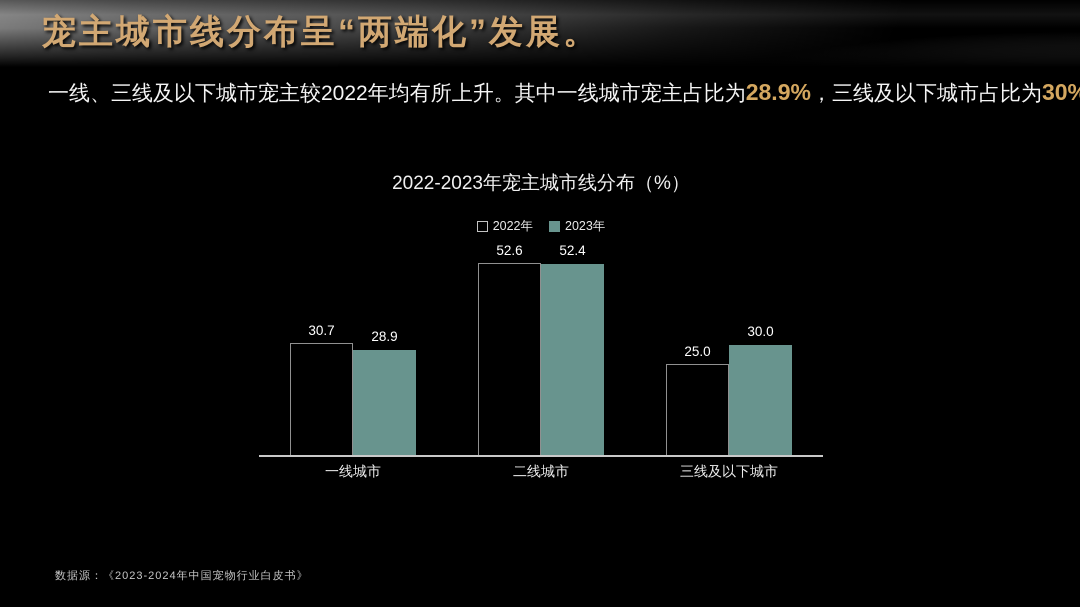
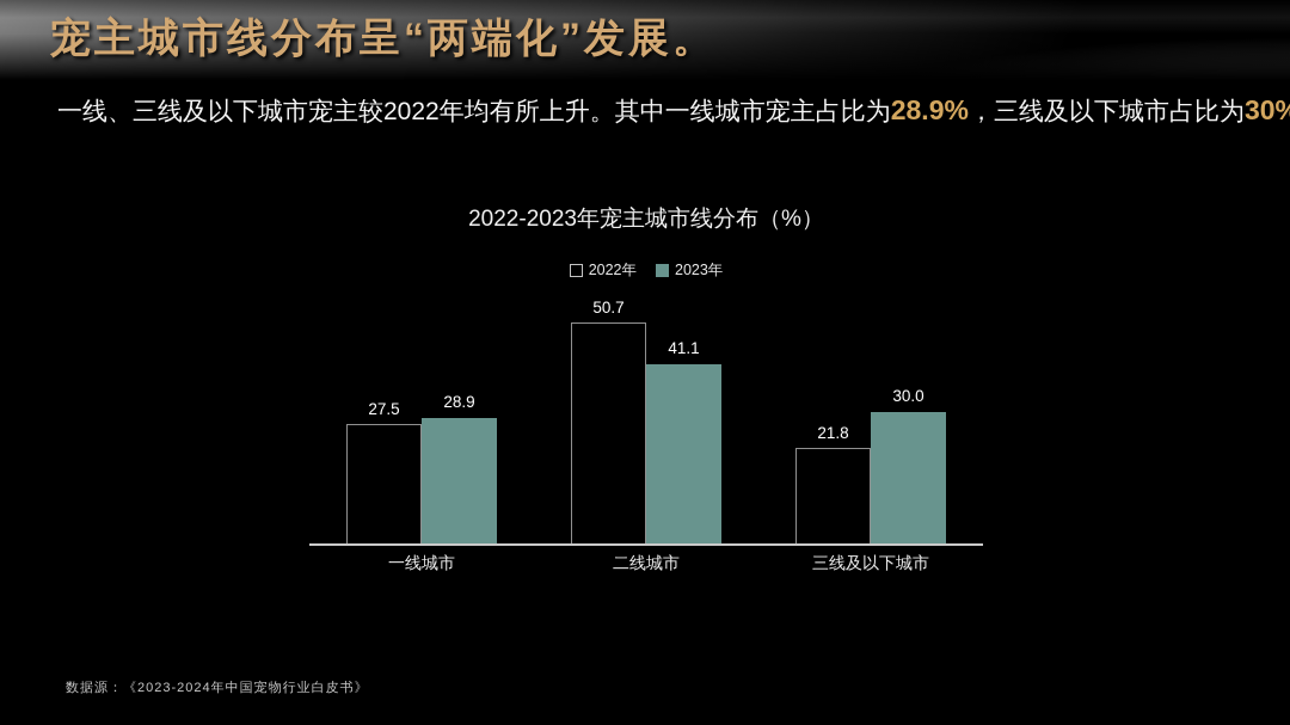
2022年/一线城市: 30.7 -> 27.5
2022年/二线城市: 52.6 -> 50.7
2023年/二线城市: 52.4 -> 41.1
2022年/三线及以下城市: 25.0 -> 21.8
